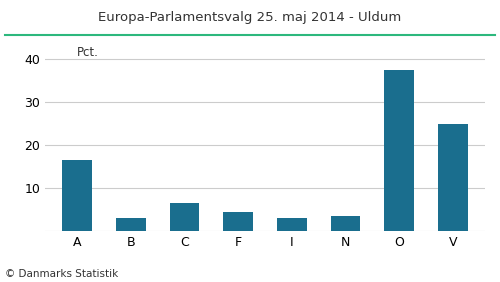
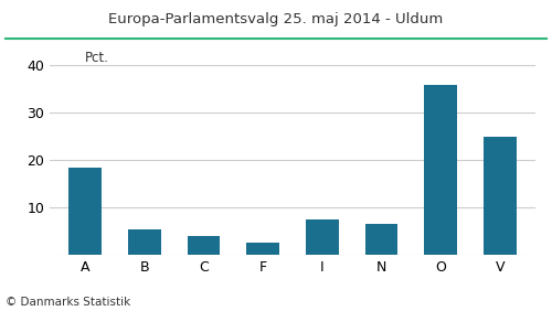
A: 16.5 -> 18.5
B: 3.0 -> 5.5
C: 6.5 -> 4.0
F: 4.5 -> 2.5
I: 3.0 -> 7.5
N: 3.5 -> 6.5
O: 37.5 -> 36.0
